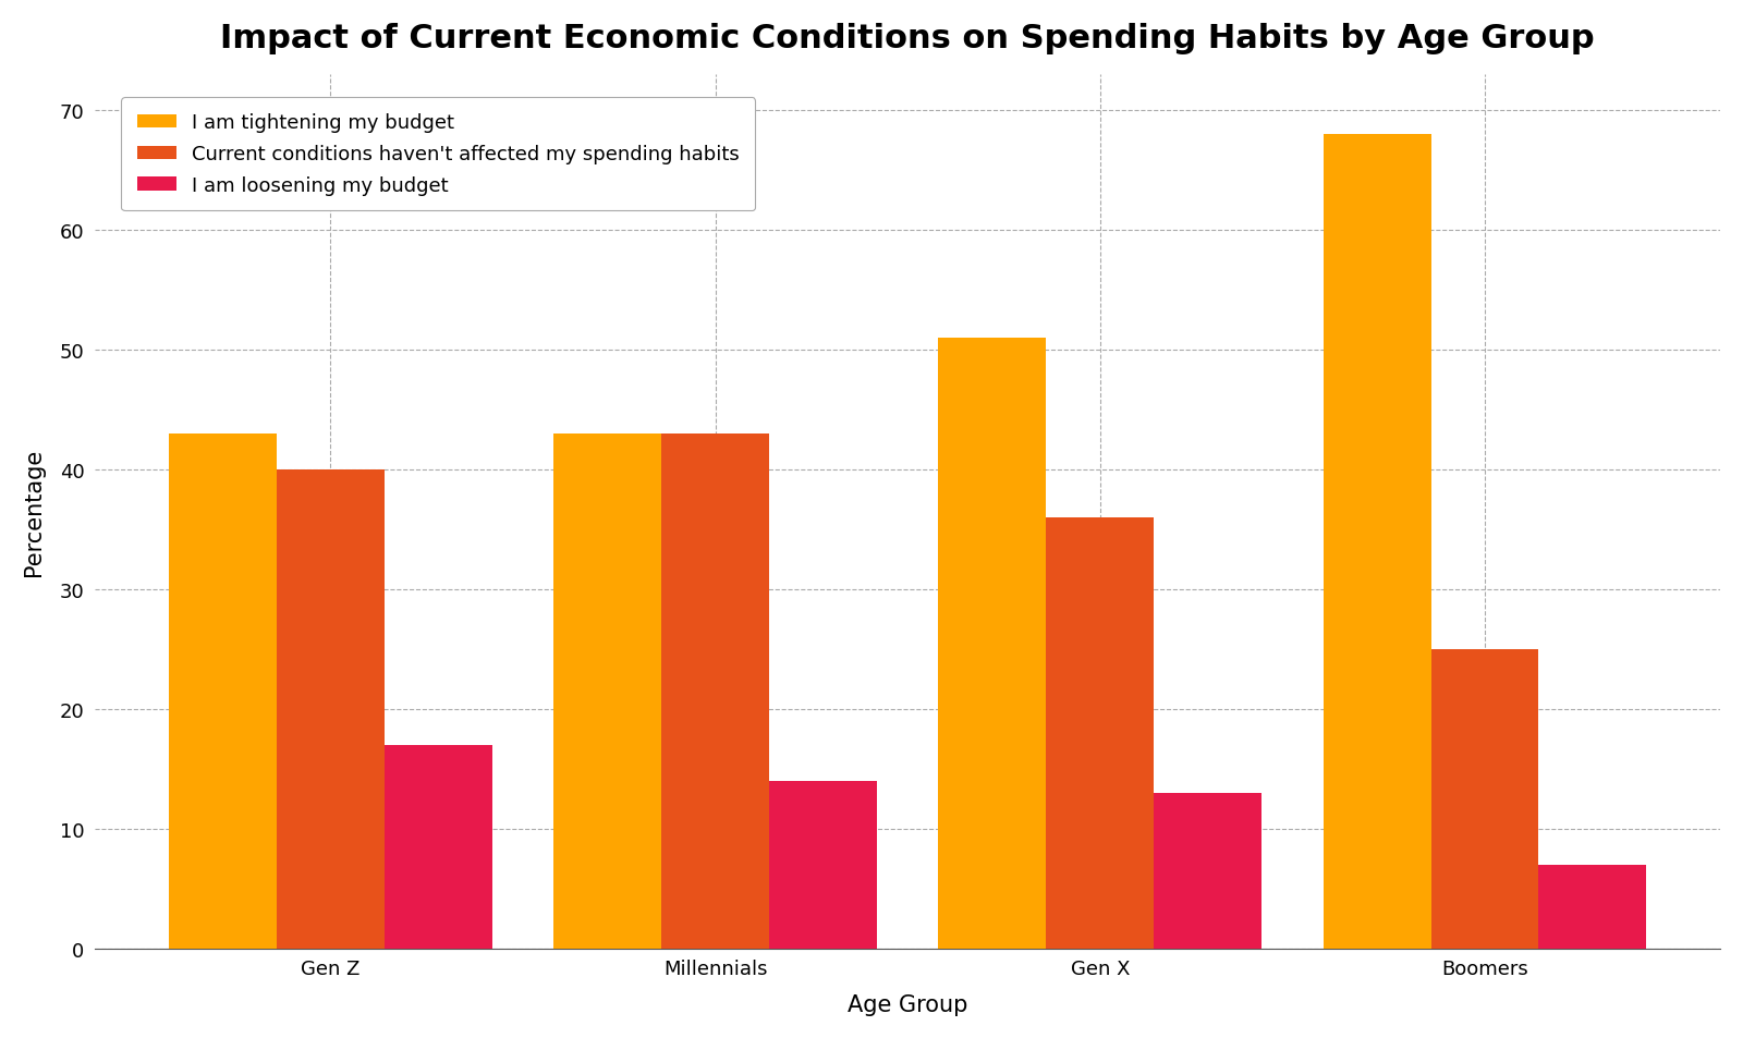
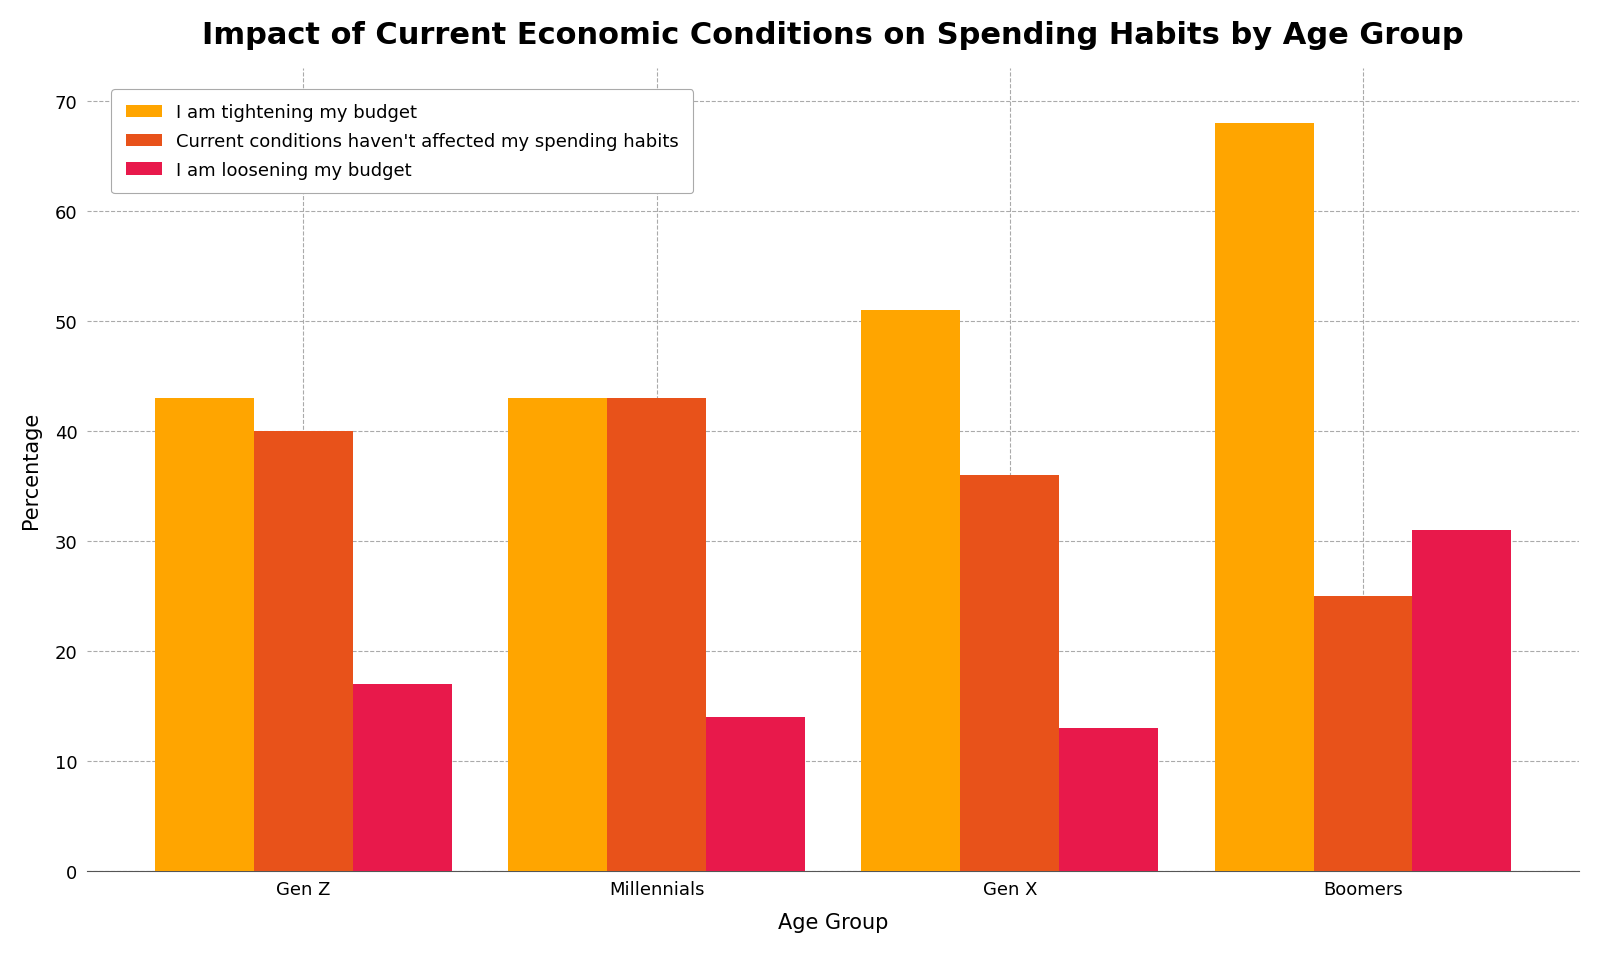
I am loosening my budget/Boomers: 7 -> 31
